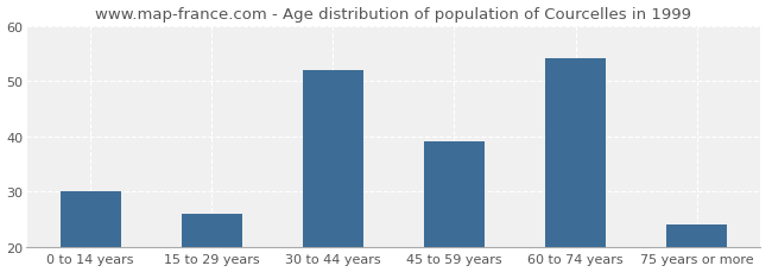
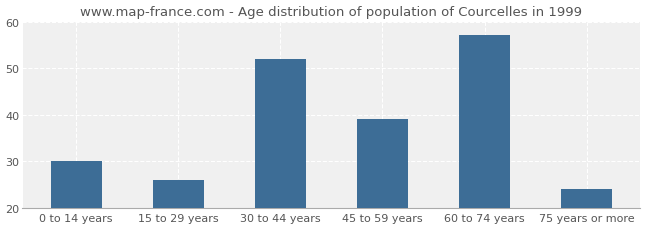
60 to 74 years: 54 -> 57
